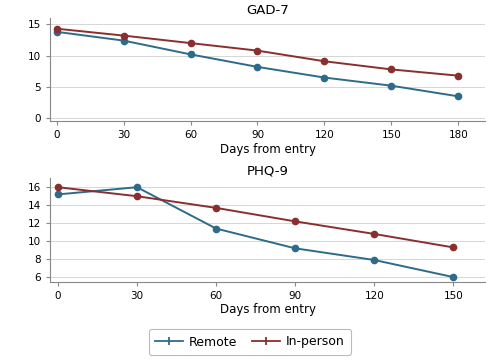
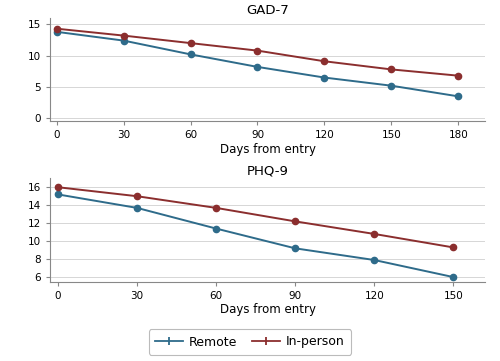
PHQ-9/Remote/30: 16.0 -> 13.7
